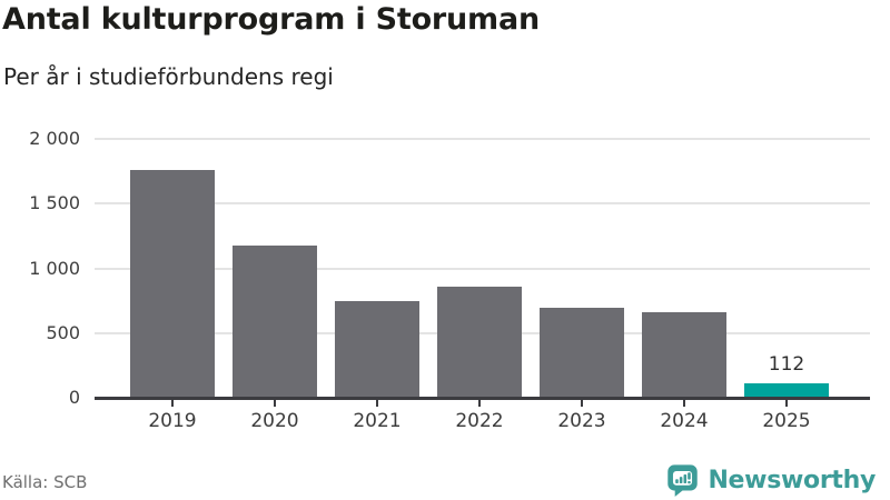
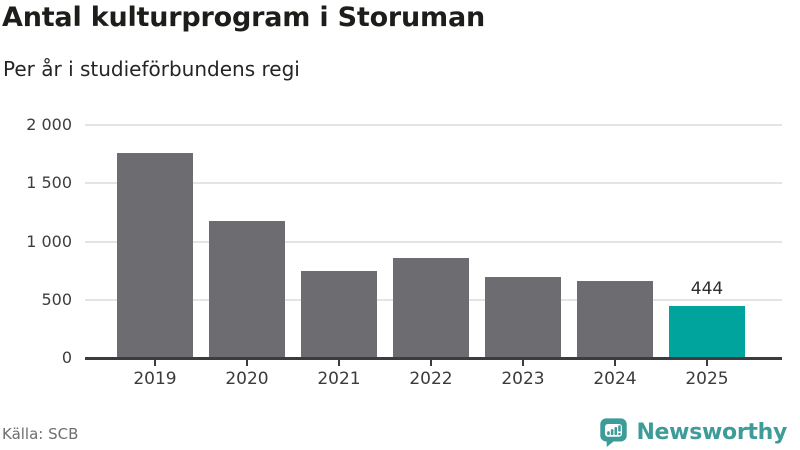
2025: 112 -> 444
